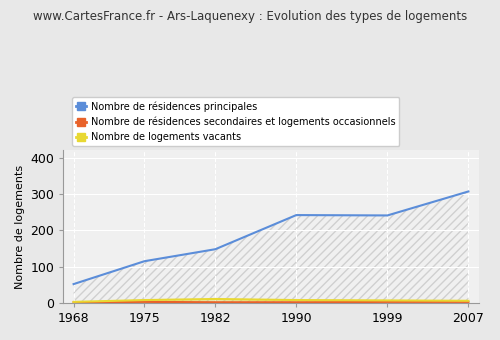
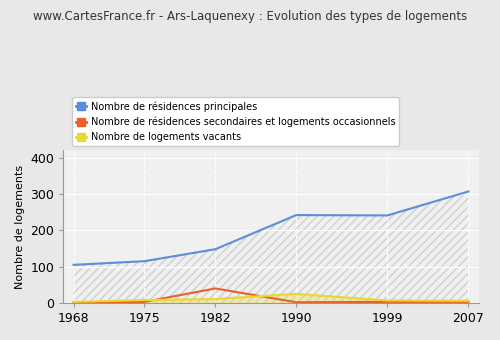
Nombre de résidences principales/1968: 52 -> 105
Nombre de résidences secondaires et logements occasionnels/1982: 2 -> 40
Nombre de logements vacants/1990: 8 -> 25
